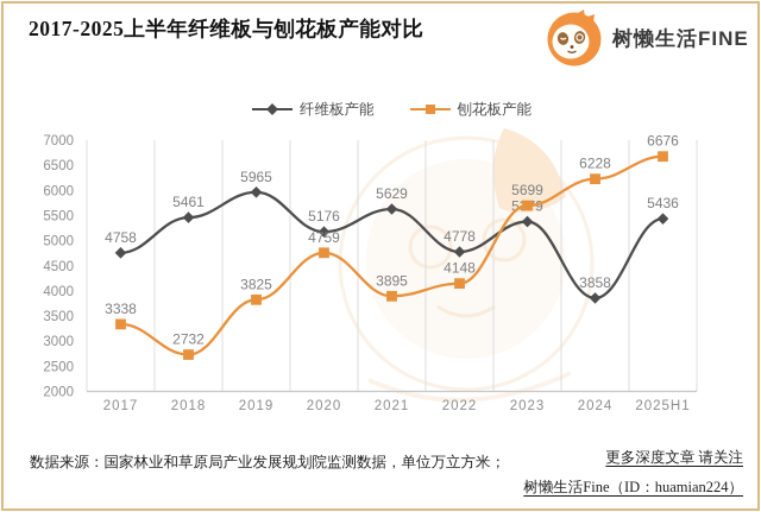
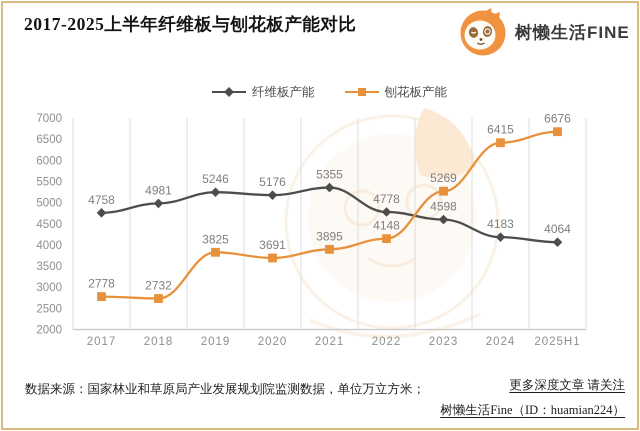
刨花板产能/2017: 3338 -> 2778
纤维板产能/2018: 5461 -> 4981
纤维板产能/2019: 5965 -> 5246
刨花板产能/2020: 4759 -> 3691
纤维板产能/2021: 5629 -> 5355
纤维板产能/2023: 5379 -> 4598
刨花板产能/2023: 5699 -> 5269
纤维板产能/2024: 3858 -> 4183
刨花板产能/2024: 6228 -> 6415
纤维板产能/2025H1: 5436 -> 4064
